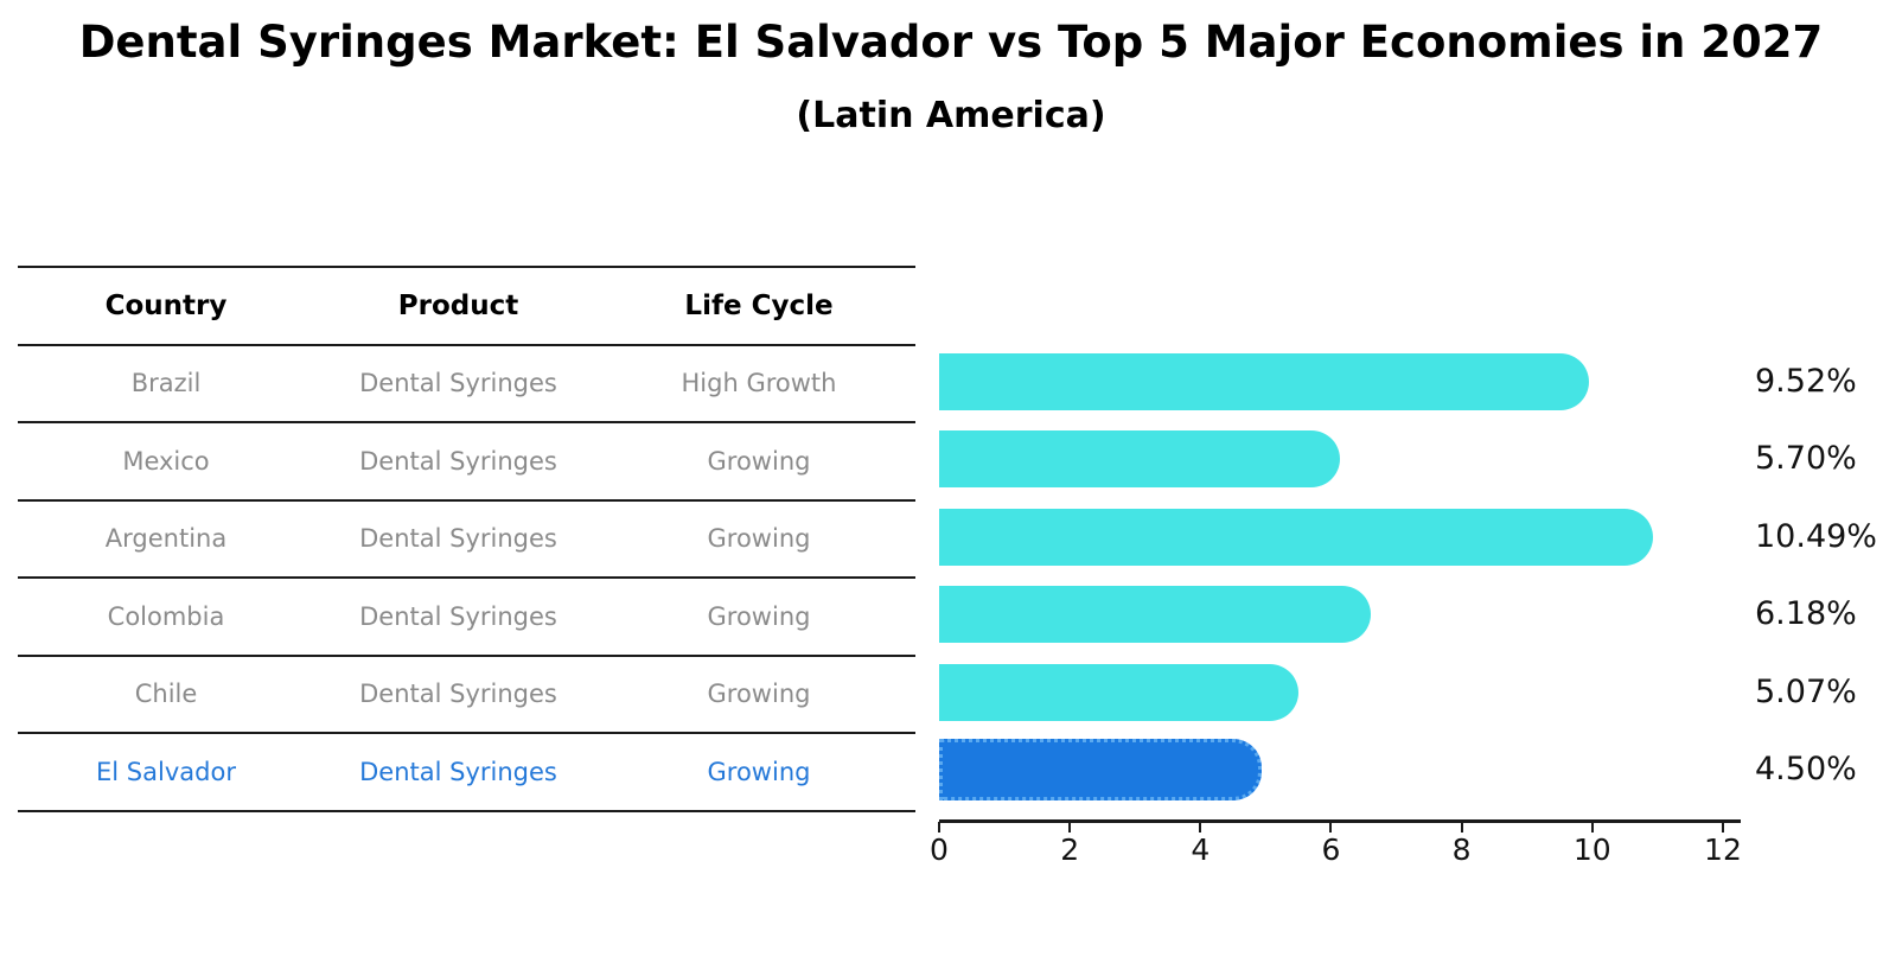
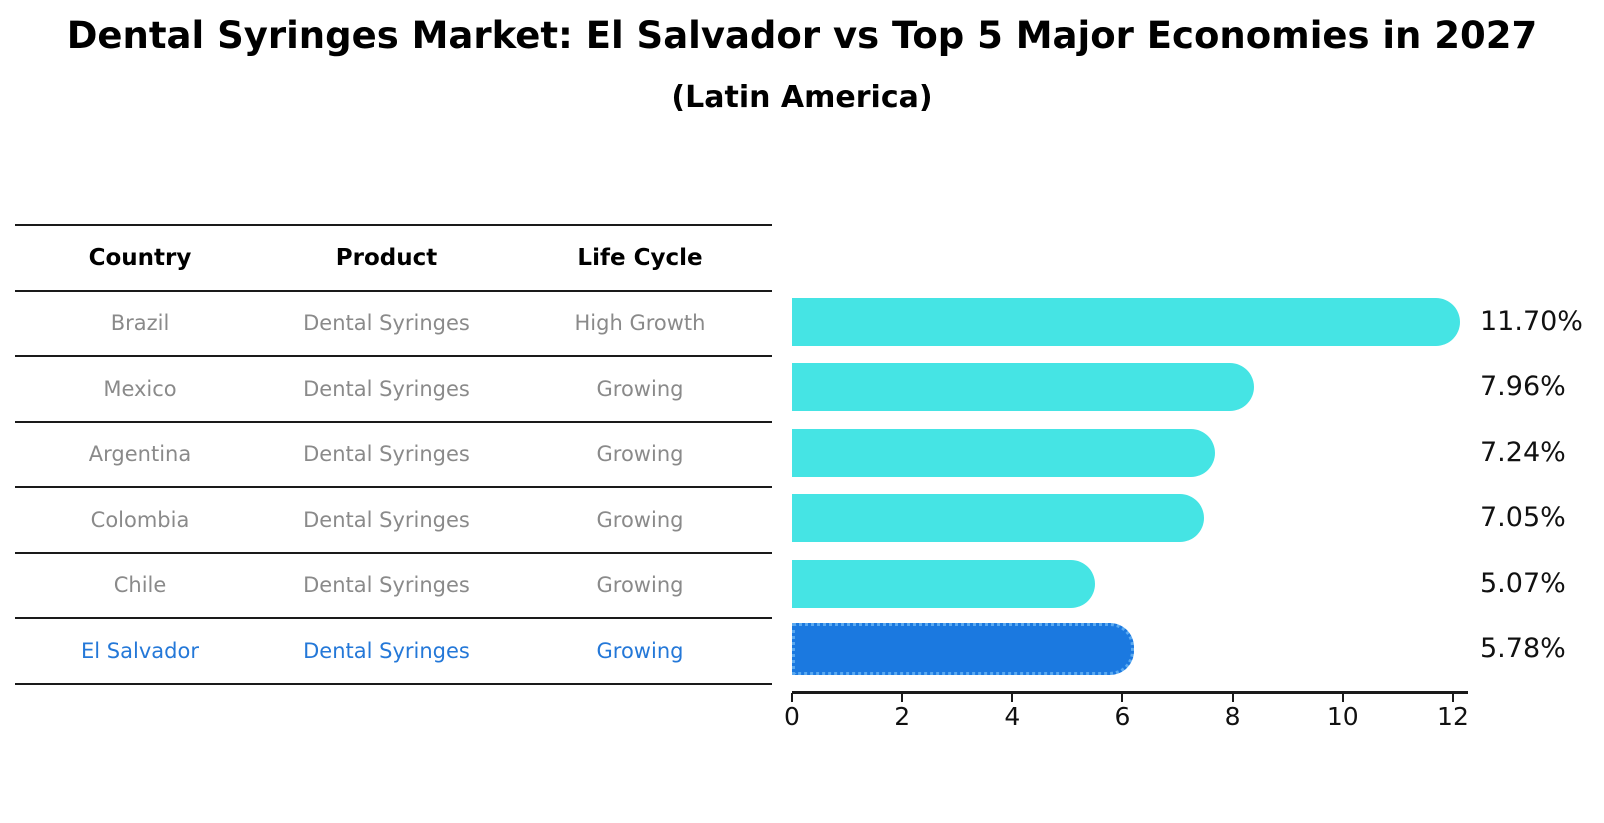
Brazil: 9.52% -> 11.70%
Mexico: 5.70% -> 7.96%
Argentina: 10.49% -> 7.24%
Colombia: 6.18% -> 7.05%
El Salvador: 4.50% -> 5.78%
